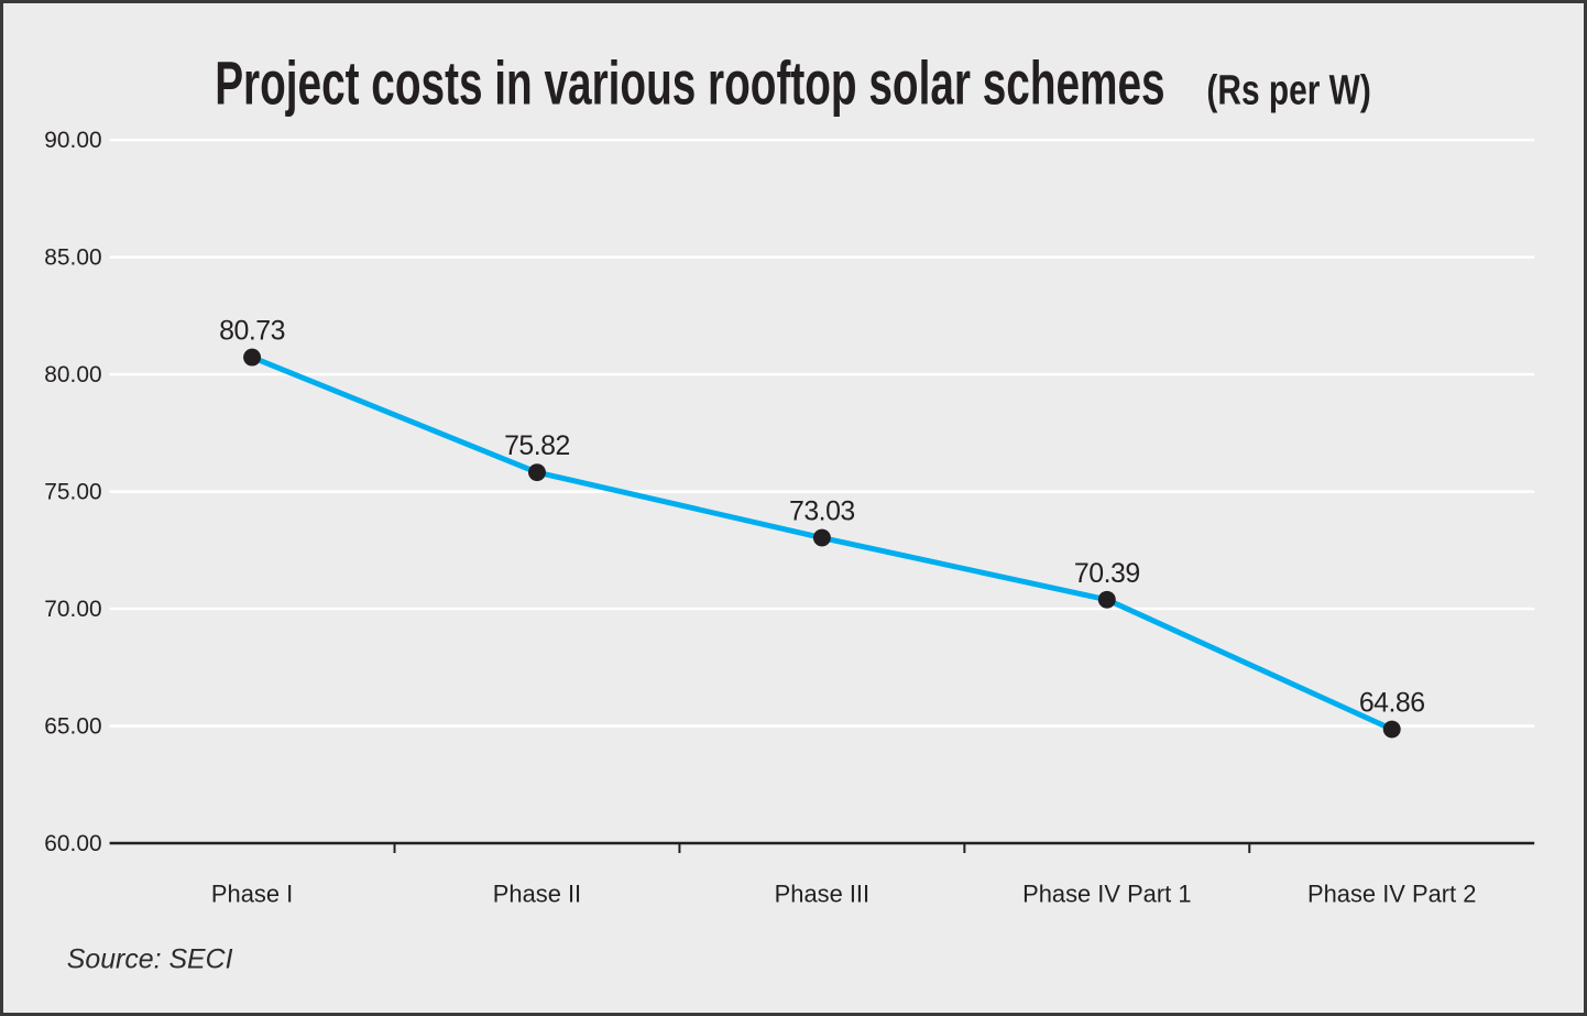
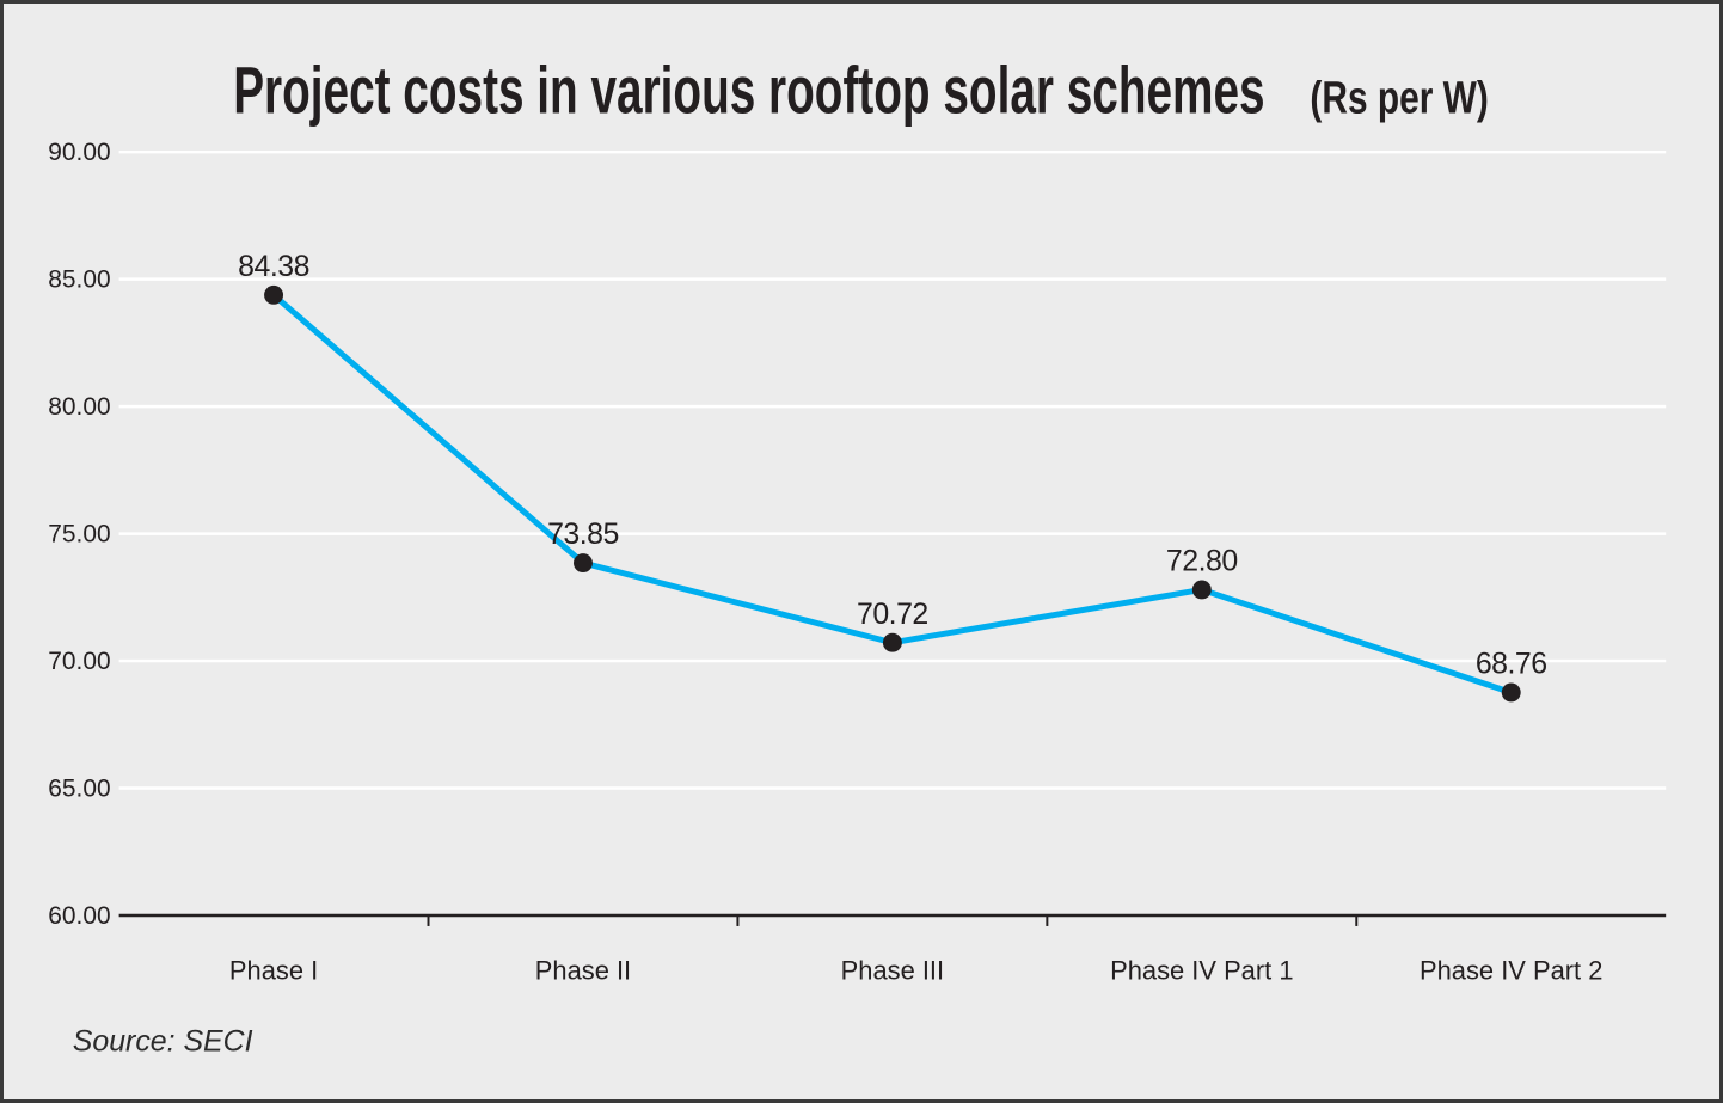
Phase I: 80.73 -> 84.38
Phase II: 75.82 -> 73.85
Phase III: 73.03 -> 70.72
Phase IV Part 1: 70.39 -> 72.80
Phase IV Part 2: 64.86 -> 68.76
